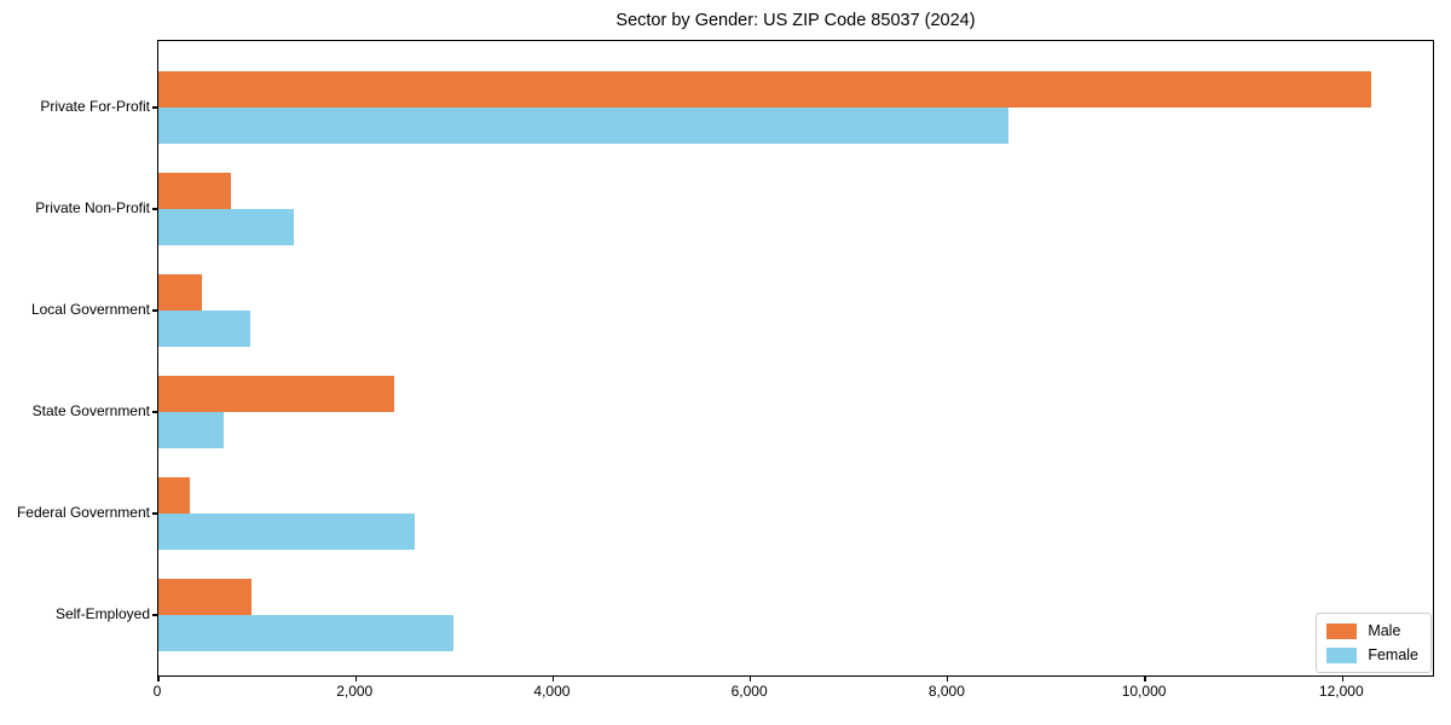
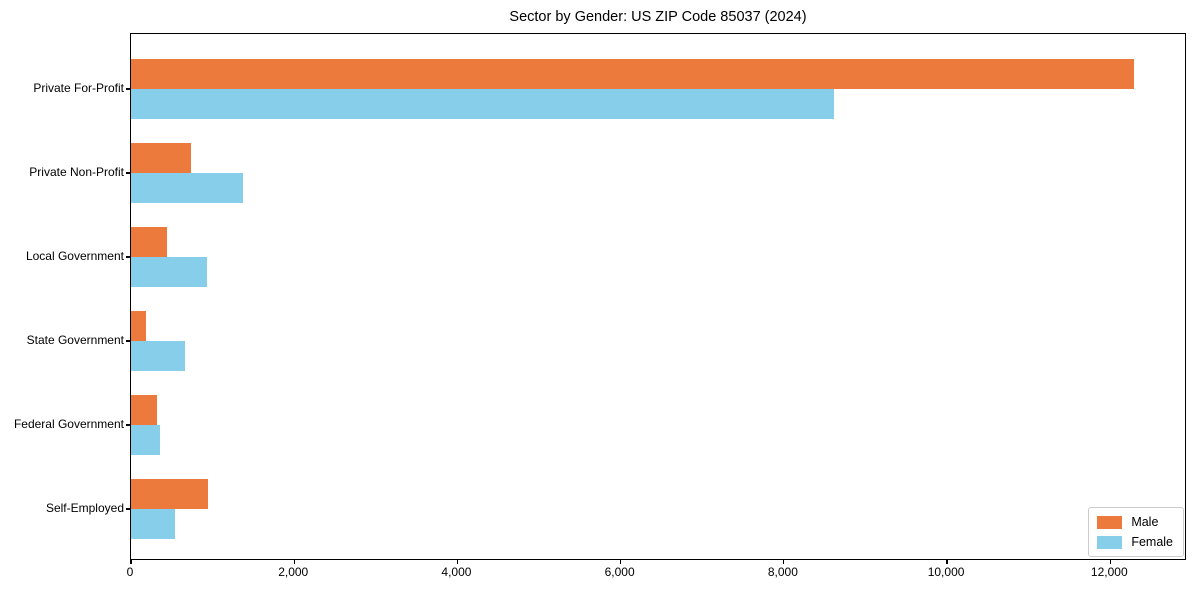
Male/State Government: 2400 -> 200
Female/Federal Government: 2600 -> 400
Female/Self-Employed: 3000 -> 500
